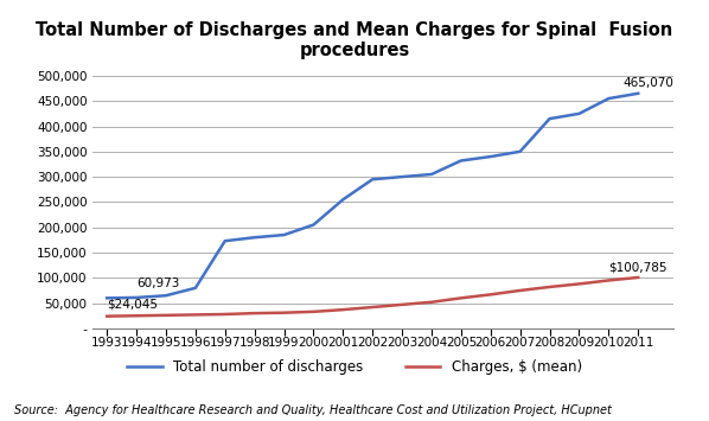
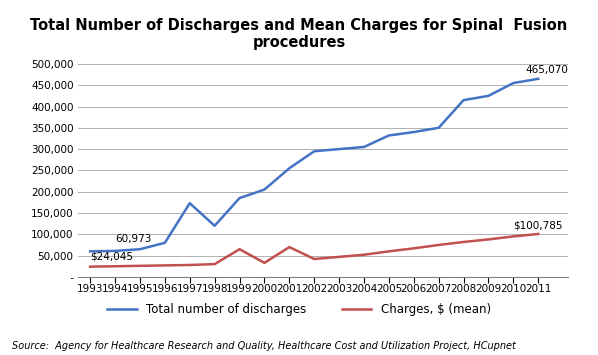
Total number of discharges/1998: 180,000 -> 120,000
Charges, $ (mean)/1999: 31,000 -> 65,000
Charges, $ (mean)/2001: 37,000 -> 70,000
